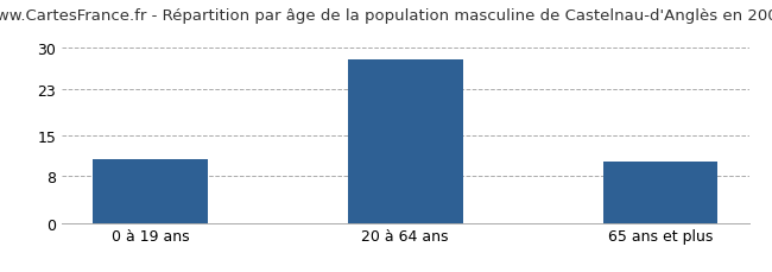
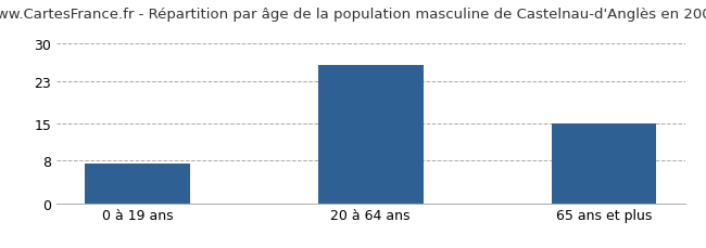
0 à 19 ans: 11.0 -> 7.5
20 à 64 ans: 28.0 -> 26.0
65 ans et plus: 10.5 -> 15.0
